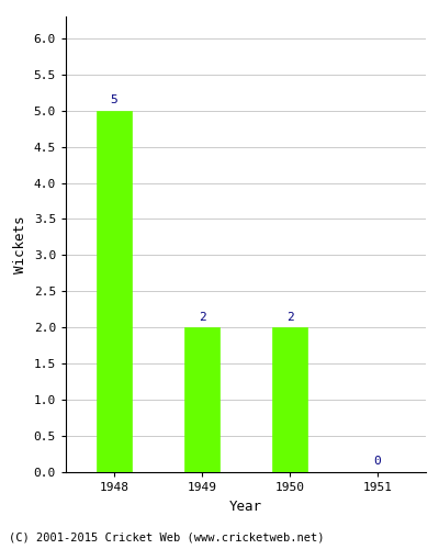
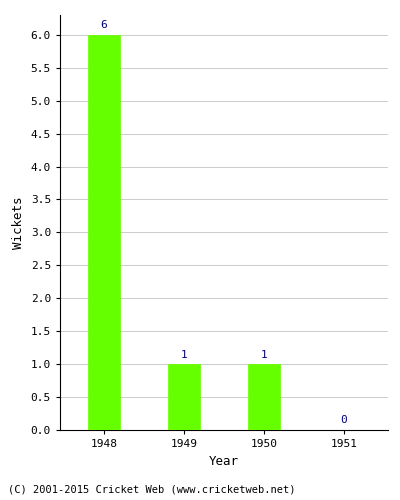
1948: 5 -> 6
1949: 2 -> 1
1950: 2 -> 1
